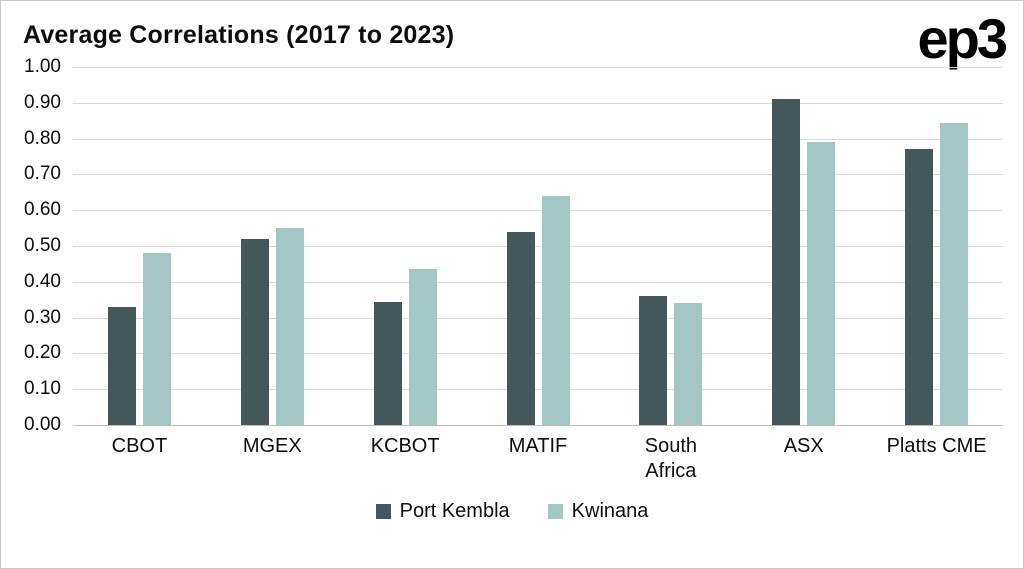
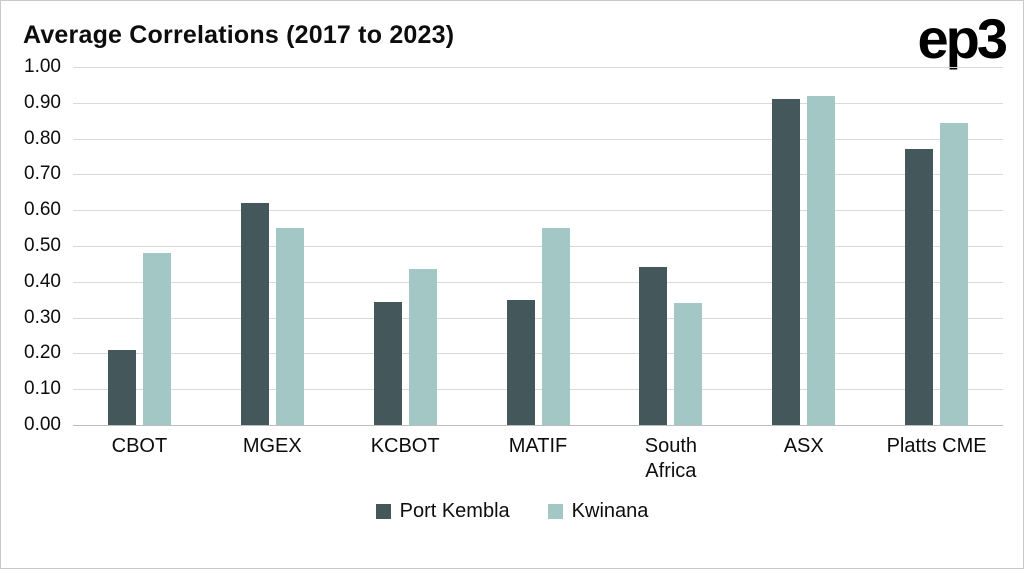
Port Kembla/CBOT: 0.33 -> 0.21
Port Kembla/MGEX: 0.52 -> 0.62
Port Kembla/MATIF: 0.54 -> 0.35
Kwinana/MATIF: 0.64 -> 0.55
Port Kembla/South Africa: 0.36 -> 0.44
Kwinana/ASX: 0.79 -> 0.92
